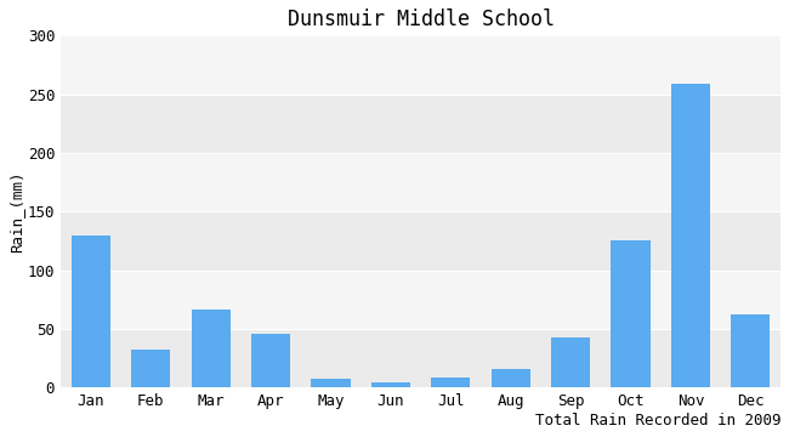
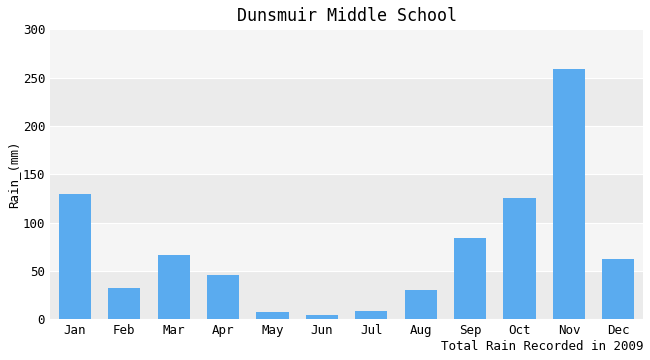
Aug: 16 -> 30
Sep: 43 -> 84
